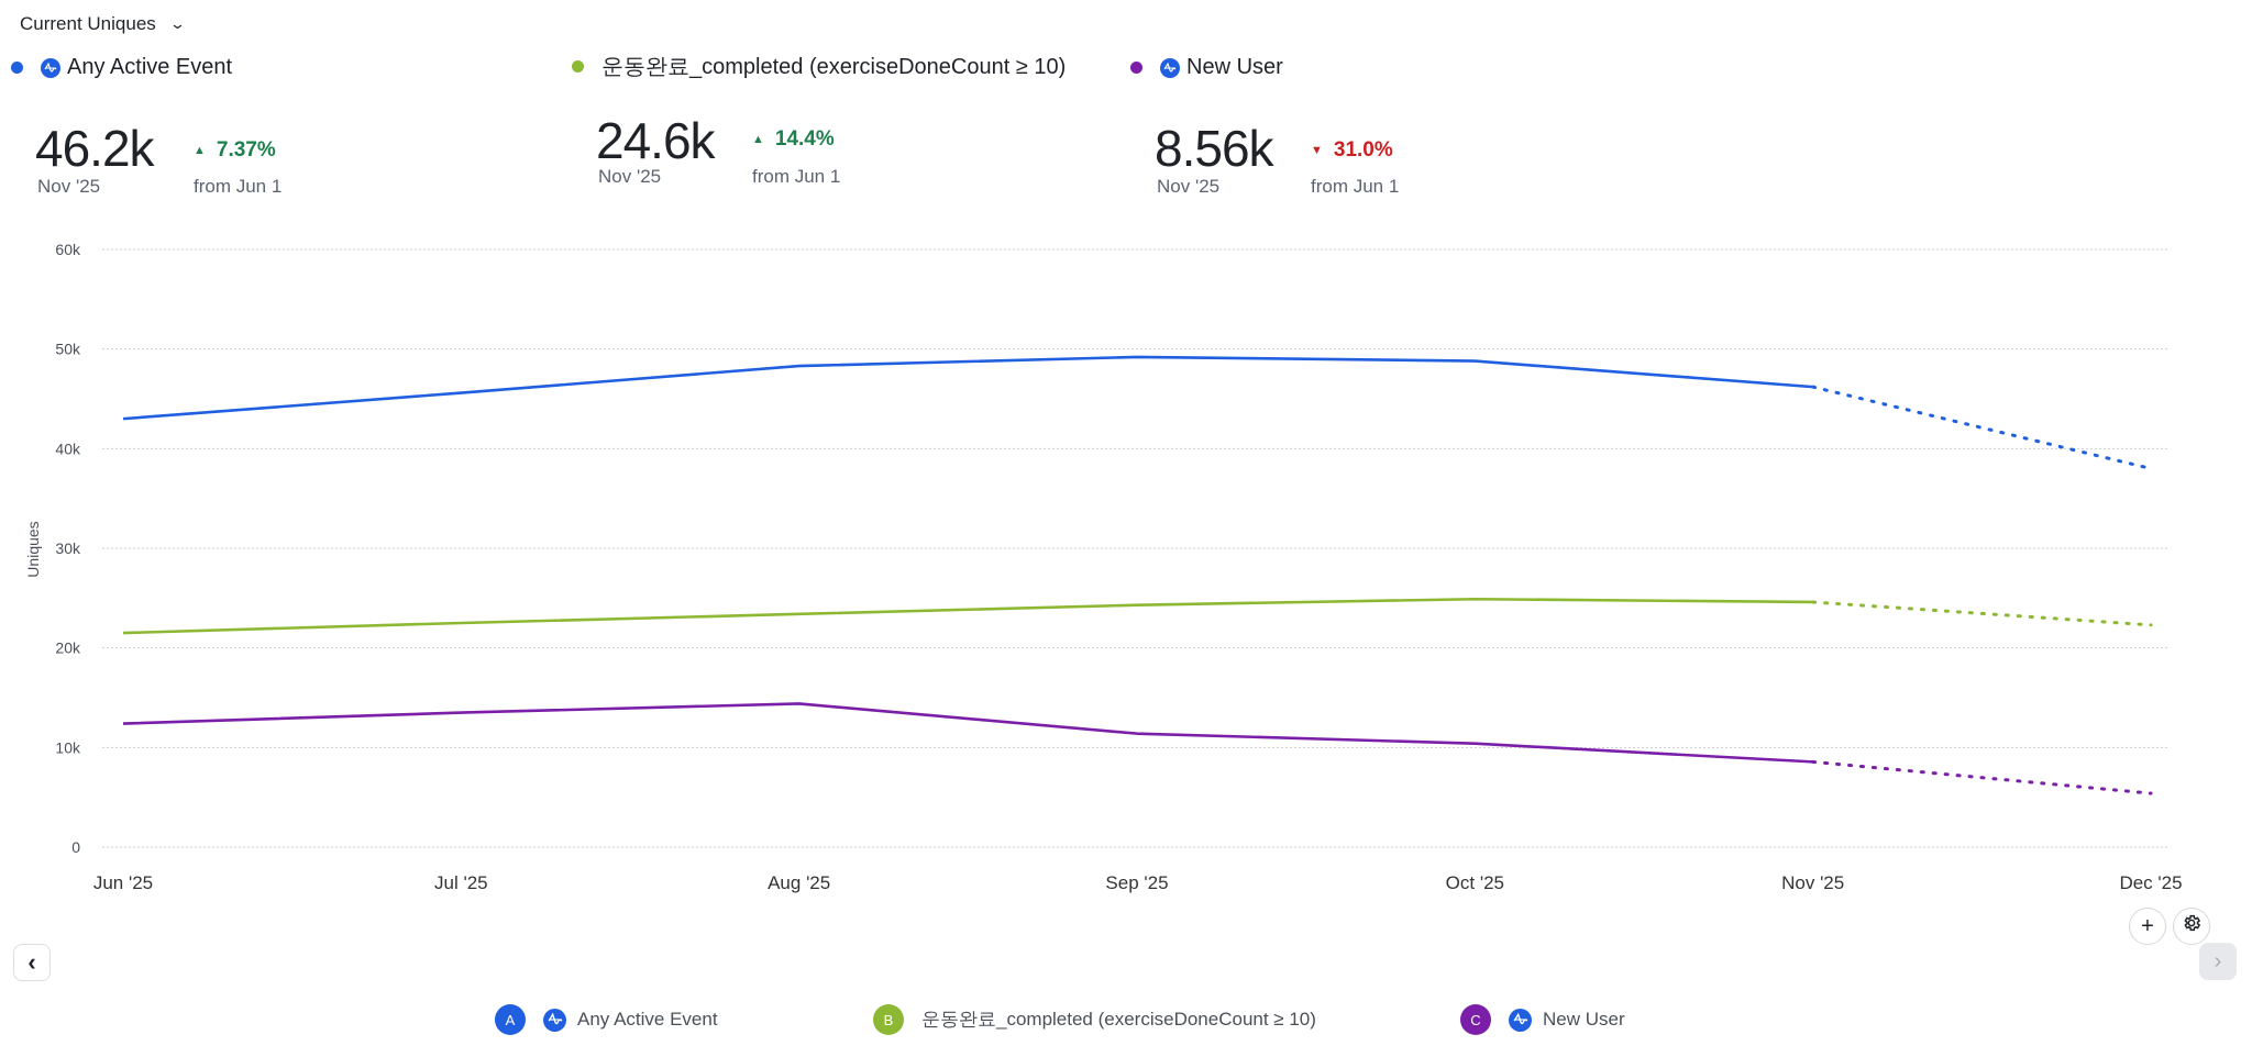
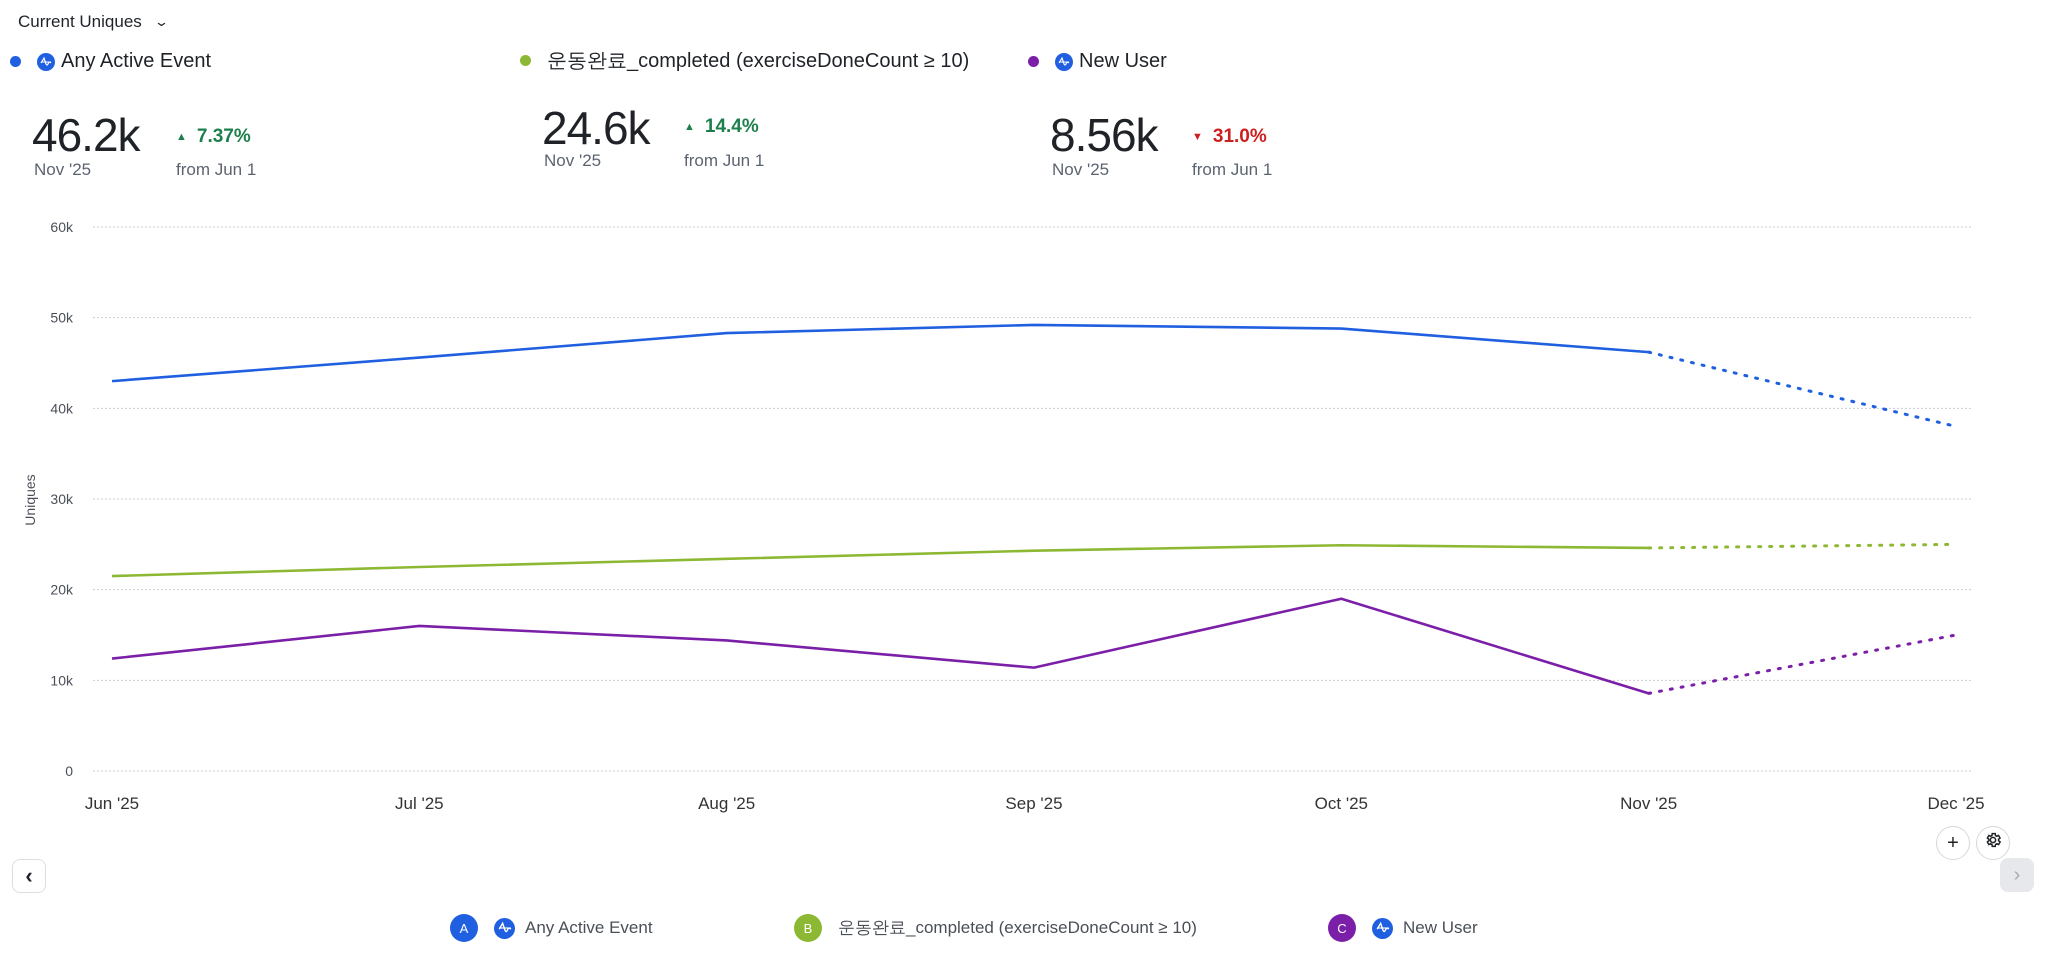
New User/Jul '25: 14k -> 16k
New User/Oct '25: 10k -> 19k
운동완료_completed (exerciseDoneCount ≥ 10)/Dec '25: 22k -> 25k
New User/Dec '25: 5k -> 15k
